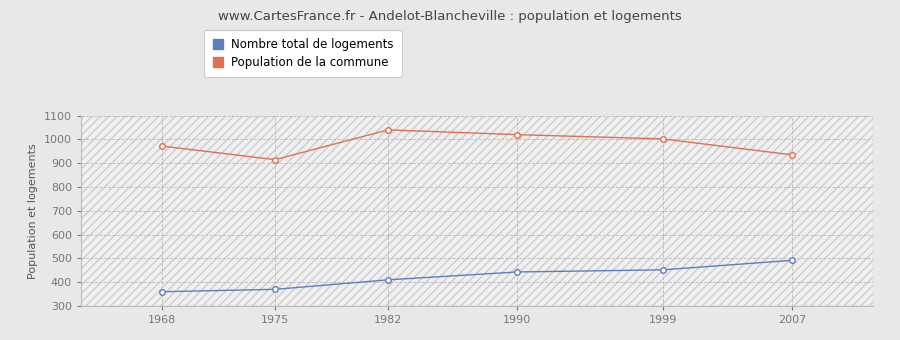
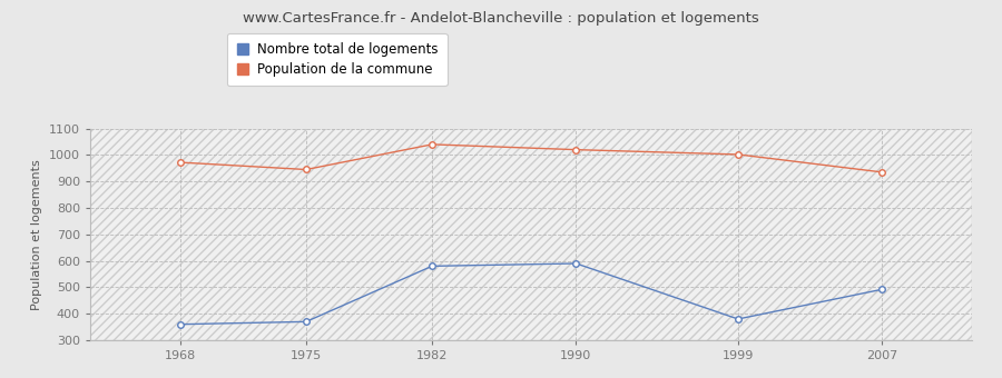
Population de la commune/1975: 915 -> 945
Nombre total de logements/1982: 410 -> 580
Nombre total de logements/1990: 443 -> 590
Nombre total de logements/1999: 452 -> 380
